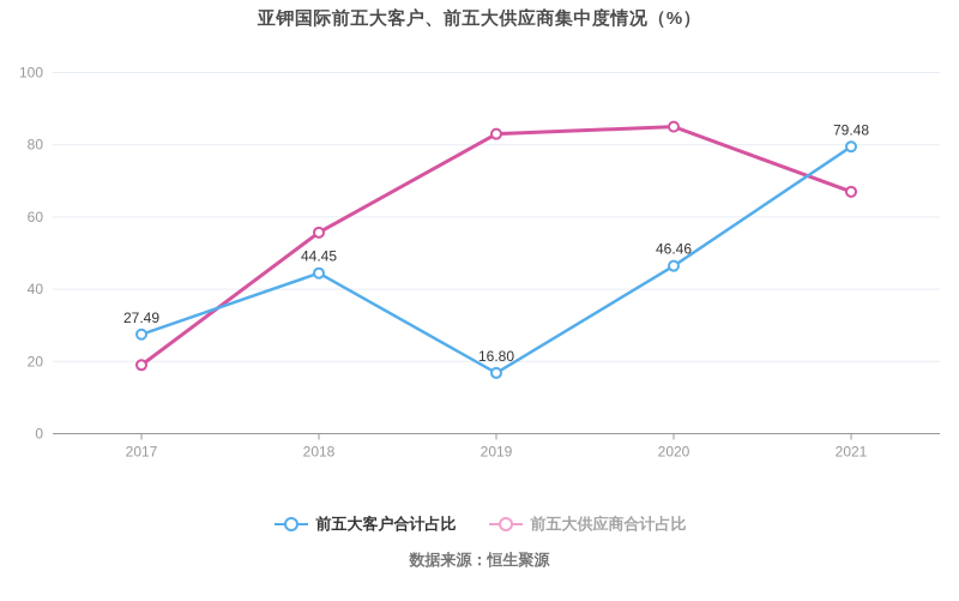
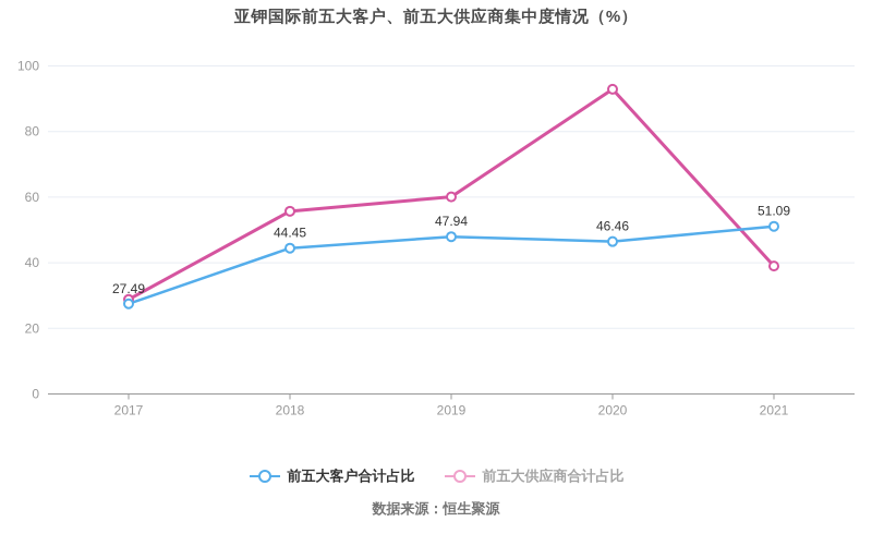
前五大供应商合计占比/2017: 19 -> 29
前五大客户合计占比/2019: 16.80 -> 47.94
前五大供应商合计占比/2019: 83 -> 60
前五大供应商合计占比/2020: 85 -> 93
前五大客户合计占比/2021: 79.48 -> 51.09
前五大供应商合计占比/2021: 67 -> 39
